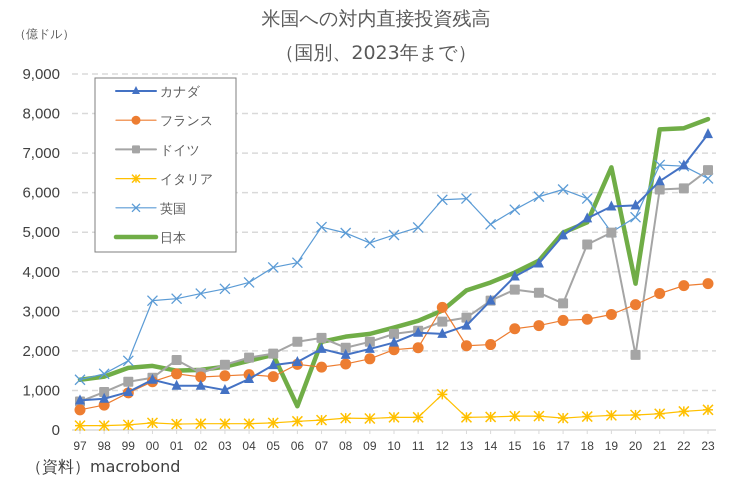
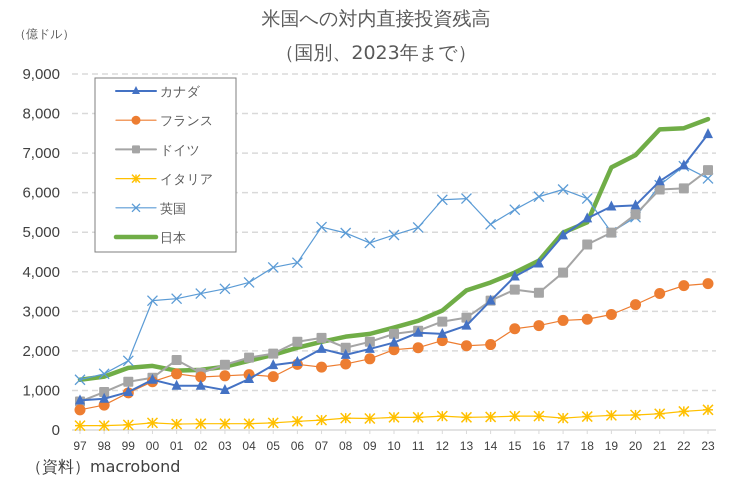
日本/06: 600 -> 2100
フランス/12: 3100 -> 2300
イタリア/12: 900 -> 400
ドイツ/17: 3200 -> 4000
ドイツ/20: 1900 -> 5400
日本/20: 3700 -> 7000
英国/21: 6700 -> 6200
